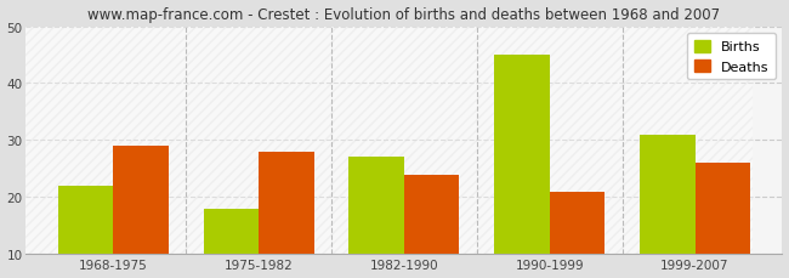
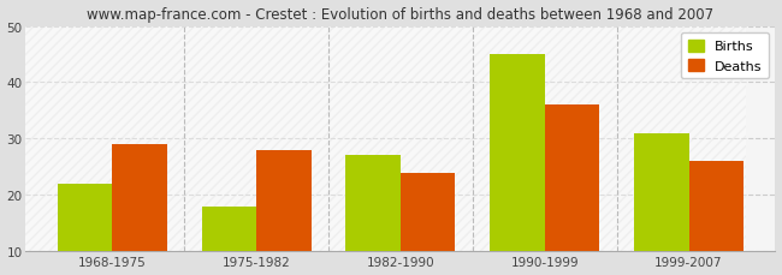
Deaths/1990-1999: 21 -> 36
